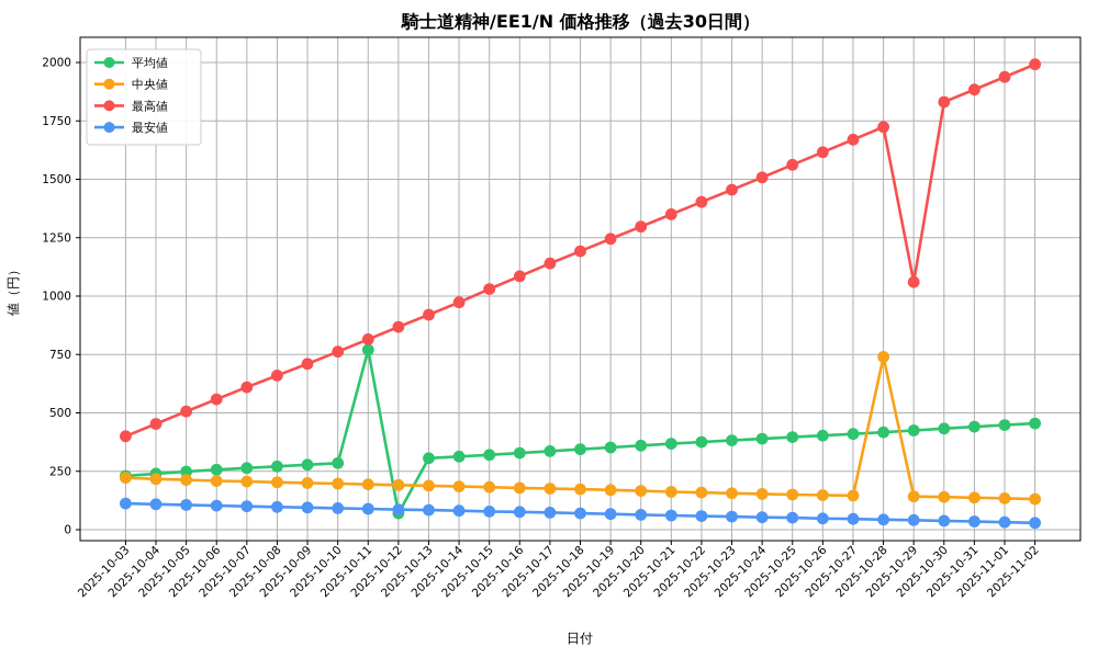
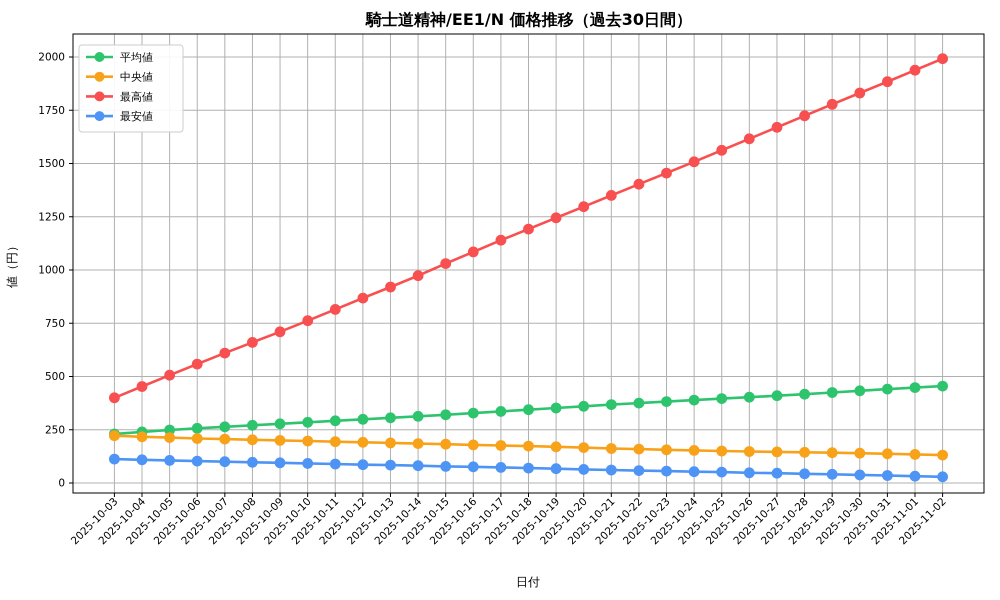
平均値/2025-10-11: 770 -> 290
平均値/2025-10-12: 70 -> 300
中央値/2025-10-28: 740 -> 140
最高値/2025-10-29: 1060 -> 1780
